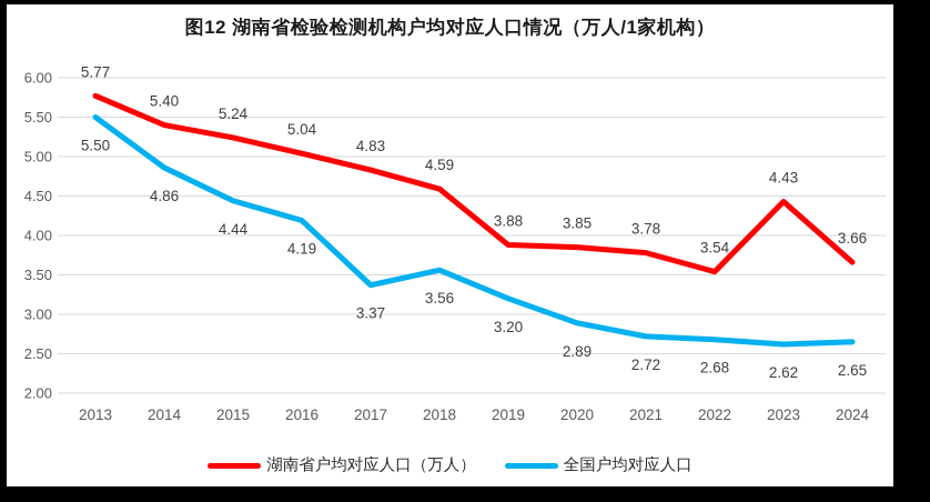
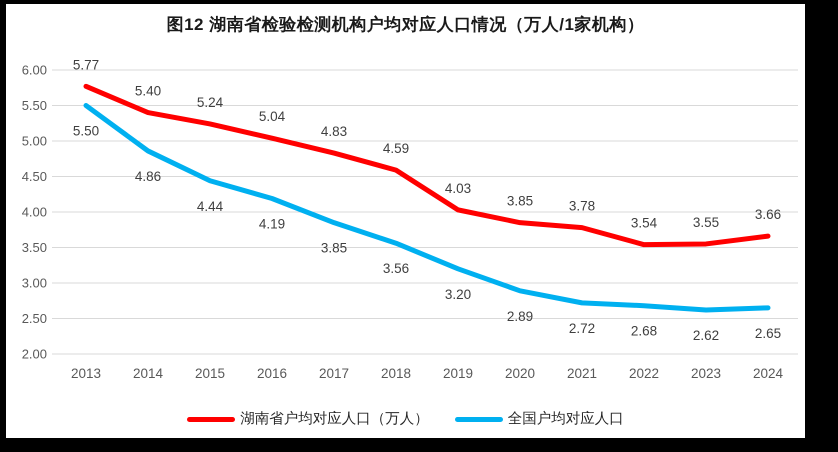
全国户均对应人口/2017: 3.37 -> 3.85
湖南省户均对应人口（万人）/2019: 3.88 -> 4.03
湖南省户均对应人口（万人）/2023: 4.43 -> 3.55
